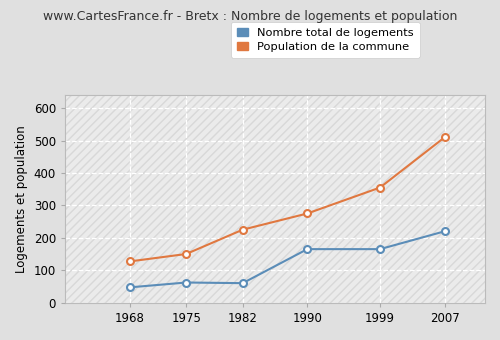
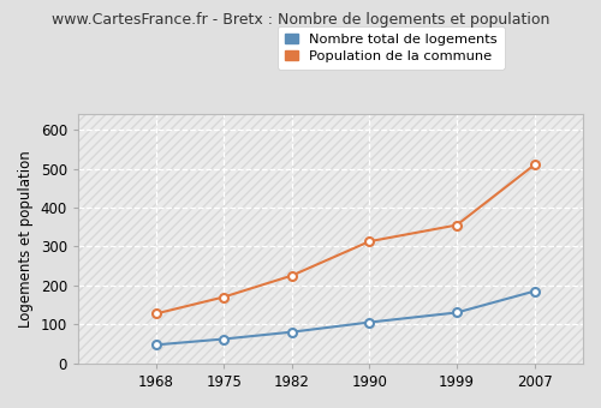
Population de la commune/1975: 150 -> 170
Nombre total de logements/1982: 60 -> 80
Nombre total de logements/1990: 165 -> 105
Population de la commune/1990: 275 -> 313
Nombre total de logements/1999: 165 -> 130
Nombre total de logements/2007: 220 -> 185
